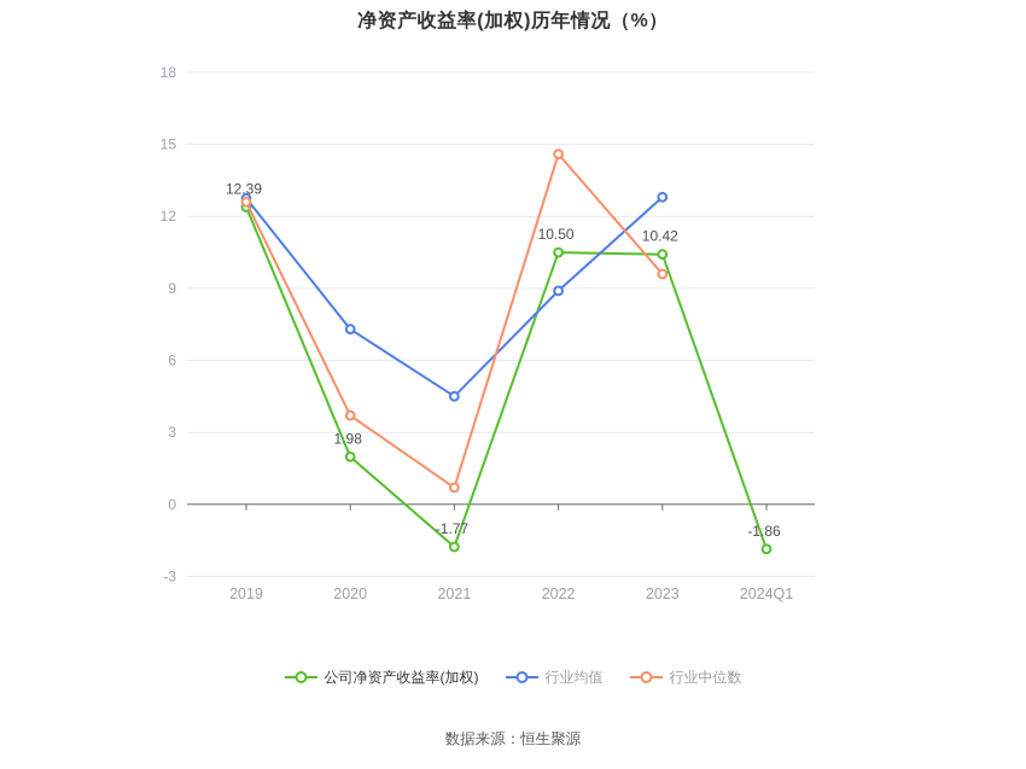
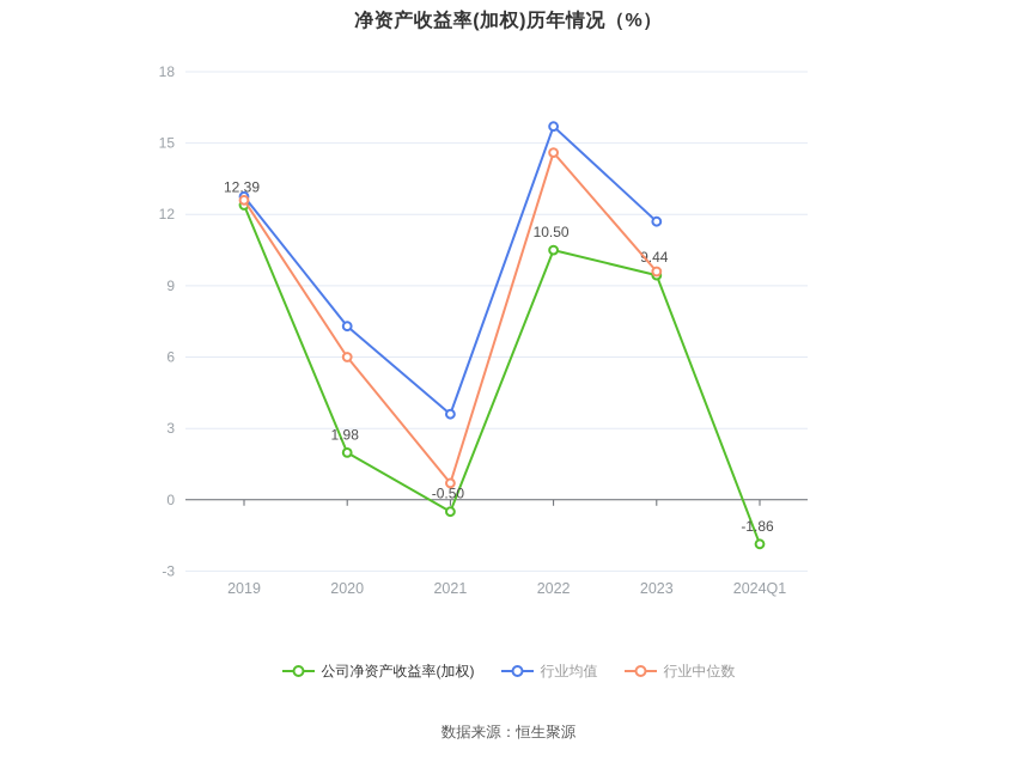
行业中位数/2020: 3.7 -> 6.0
公司净资产收益率(加权)/2021: -1.77 -> -0.50
行业均值/2021: 4.5 -> 3.6
行业均值/2022: 8.9 -> 15.7
公司净资产收益率(加权)/2023: 10.42 -> 9.44
行业均值/2023: 12.8 -> 11.7
